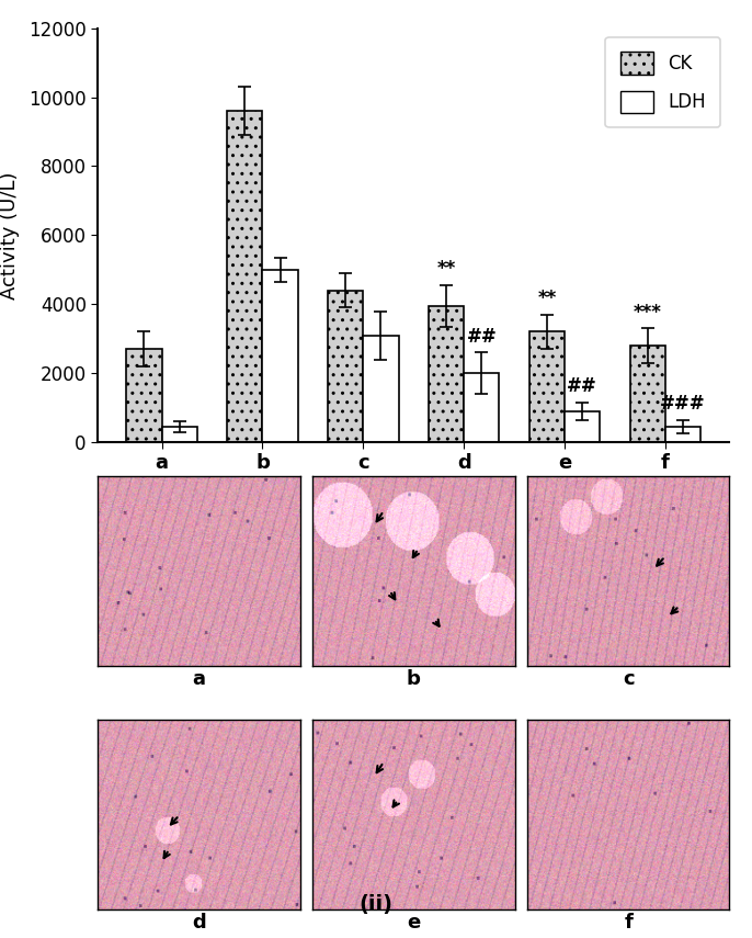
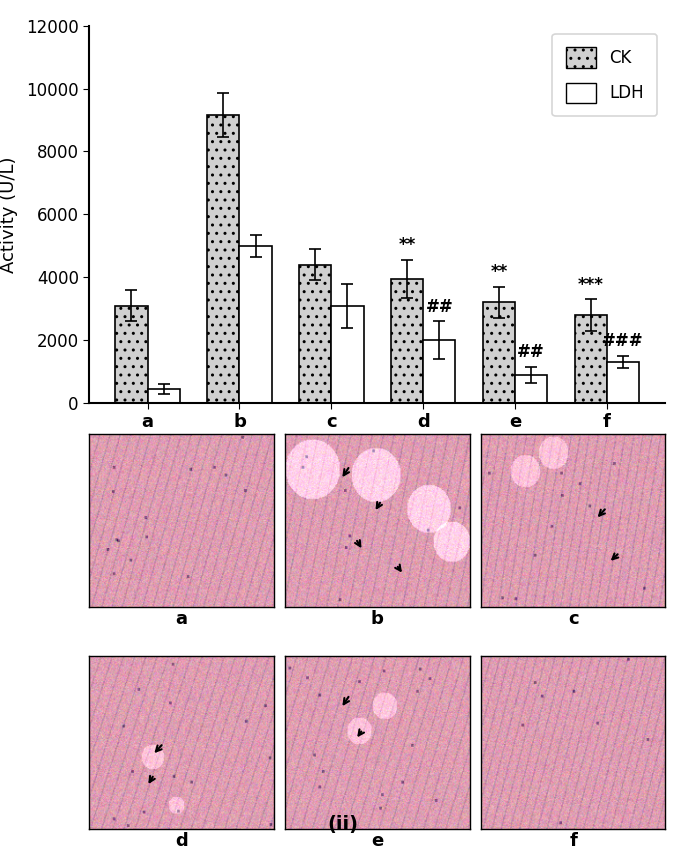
CK/a: 2700 -> 3100
CK/b: 9600 -> 9150
LDH/f: 450 -> 1300
